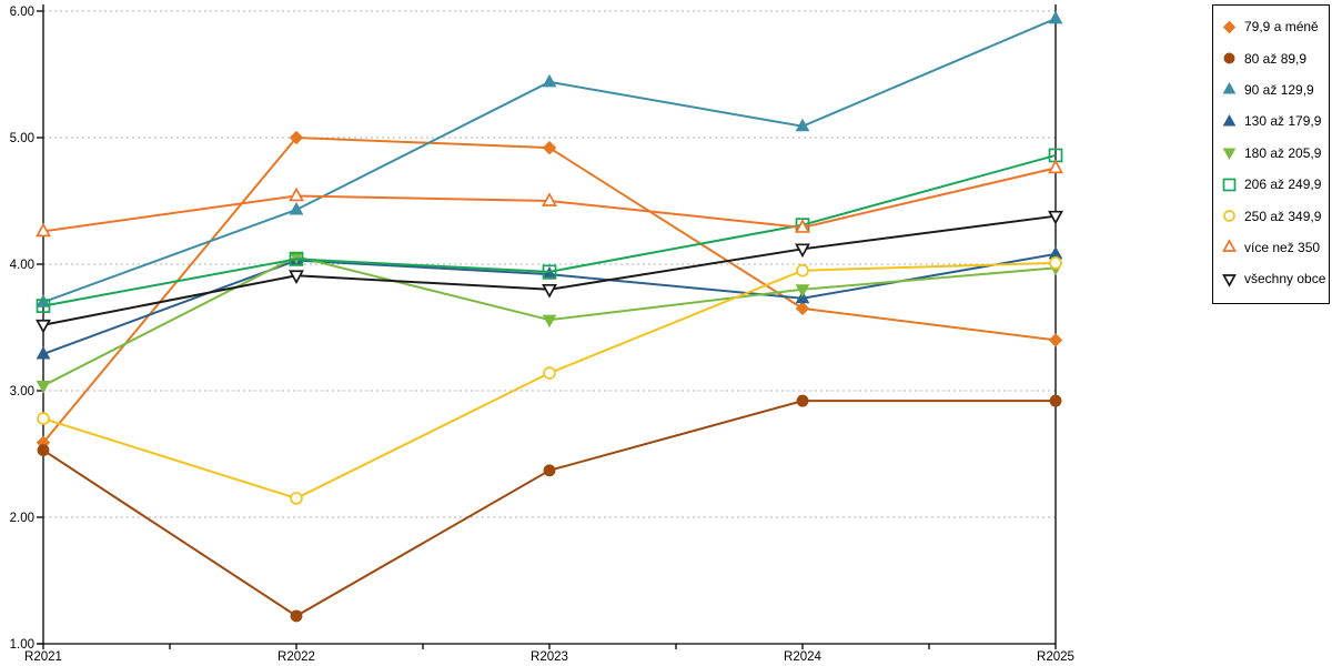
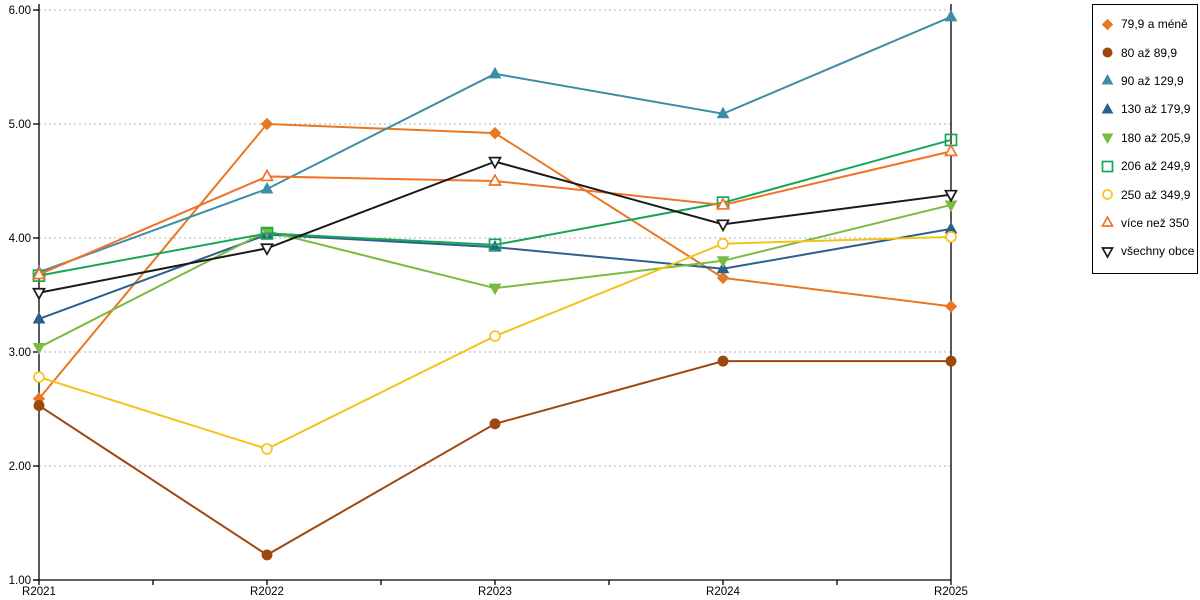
více než 350/R2021: 4.26 -> 3.68
všechny obce/R2023: 3.80 -> 4.67
180 až 205,9/R2025: 3.97 -> 4.29
